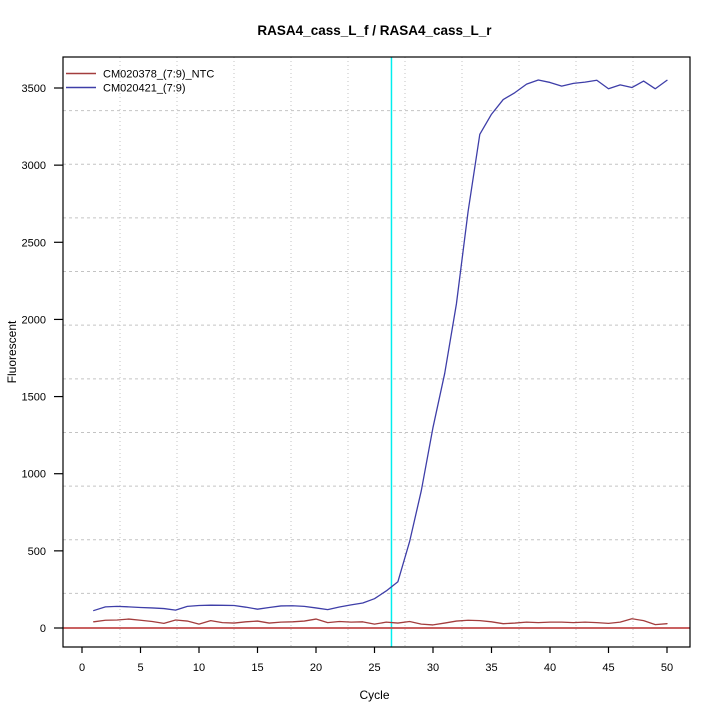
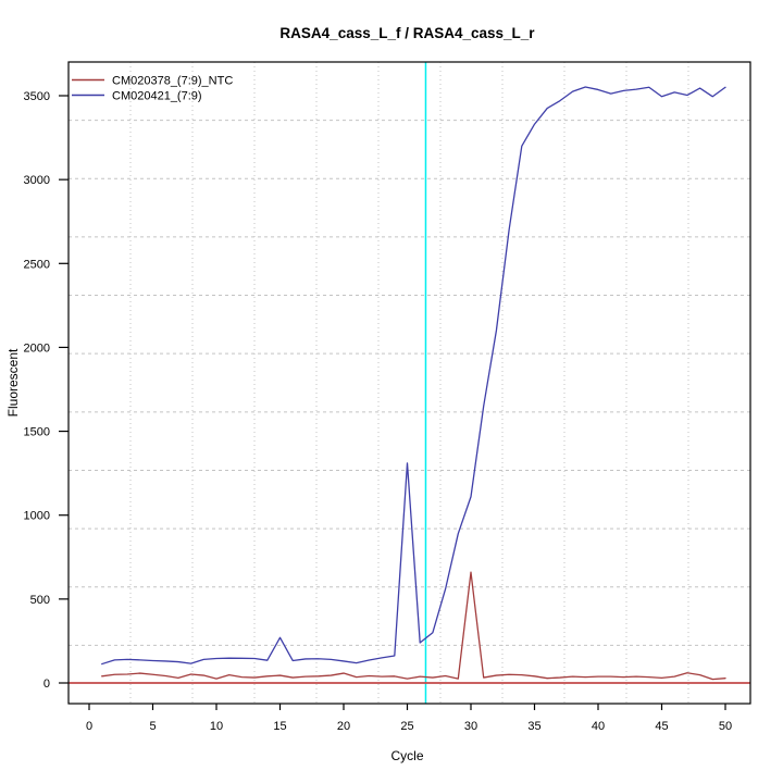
CM020421_(7:9)/15: 120 -> 270
CM020421_(7:9)/25: 190 -> 1310
CM020378_(7:9)_NTC/30: 20 -> 660
CM020421_(7:9)/30: 1300 -> 1110
